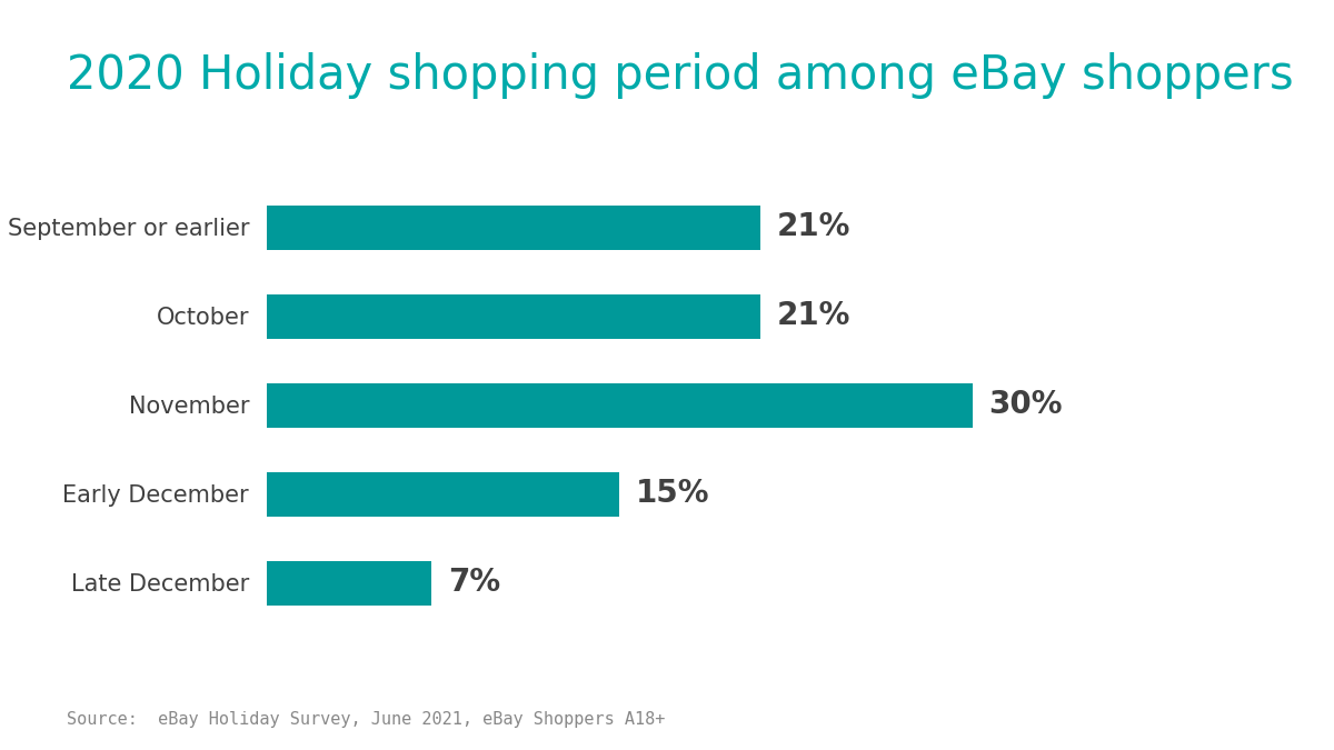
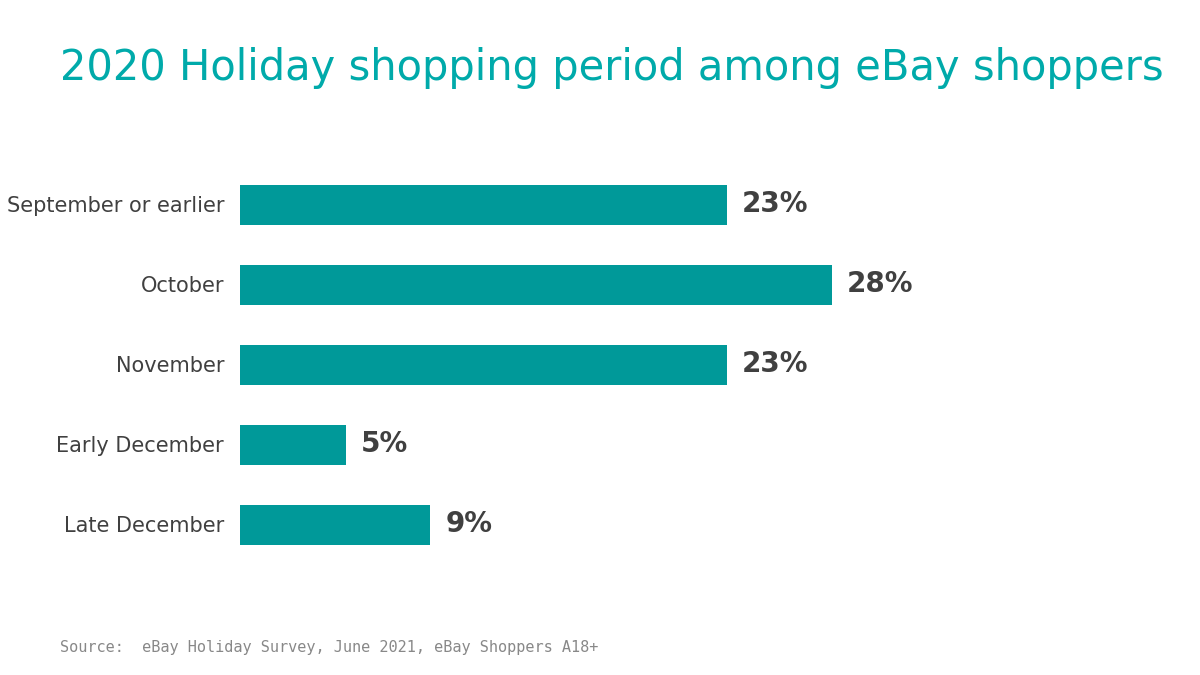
September or earlier: 21% -> 23%
October: 21% -> 28%
November: 30% -> 23%
Early December: 15% -> 5%
Late December: 7% -> 9%
